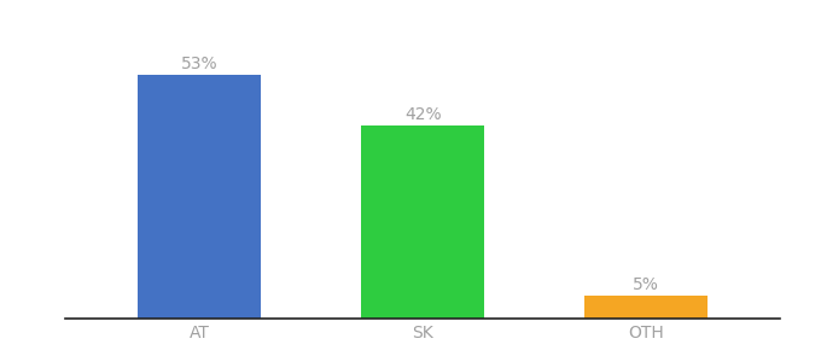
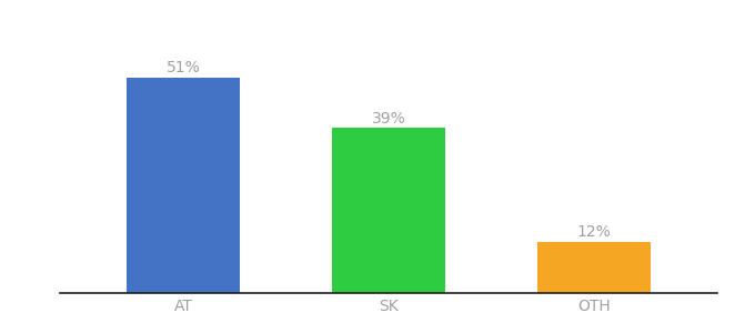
AT: 53% -> 51%
SK: 42% -> 39%
OTH: 5% -> 12%
